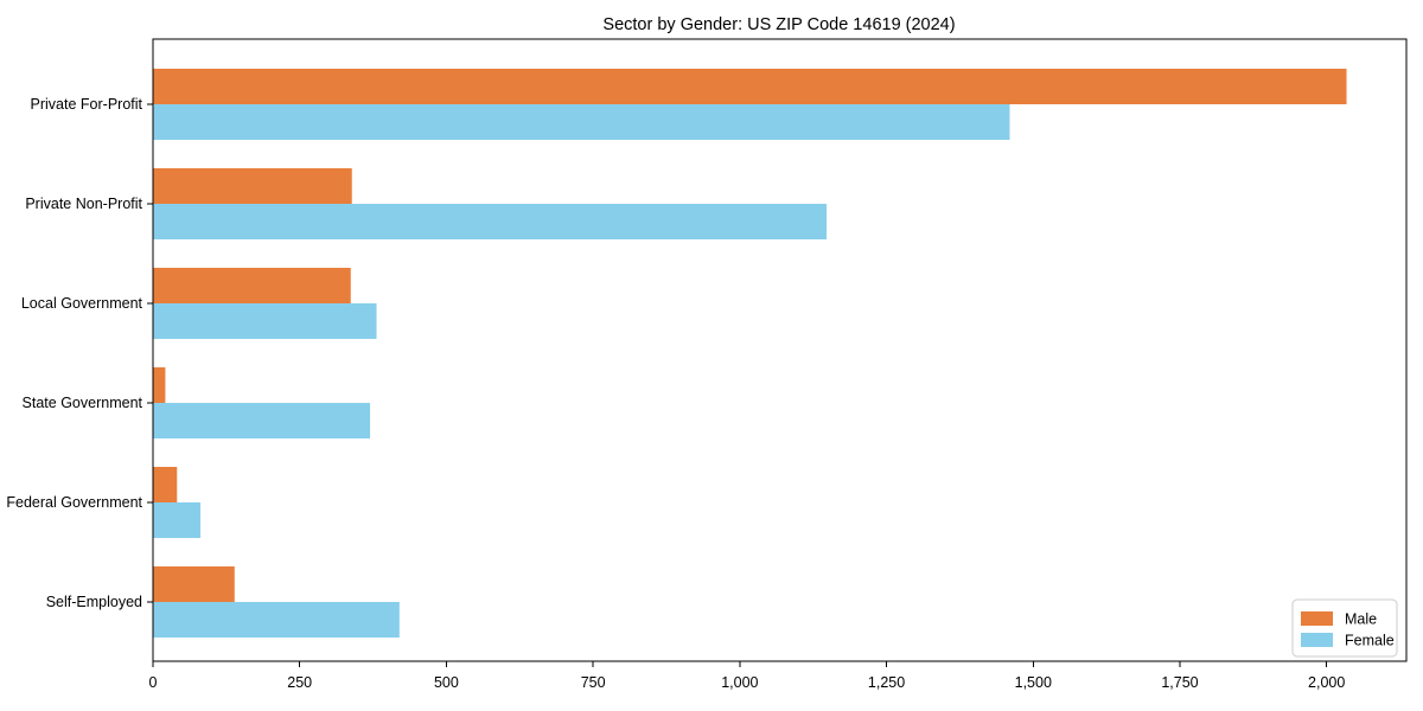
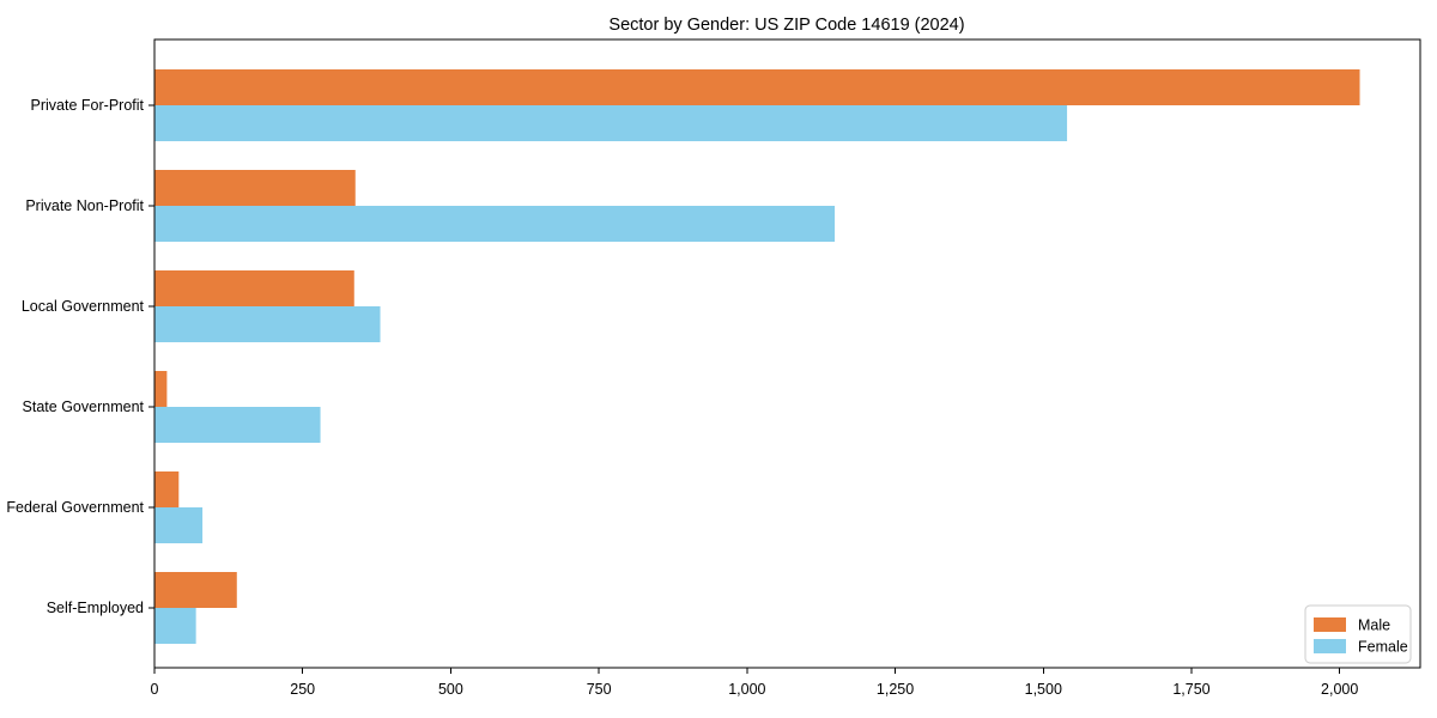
Female/Private For-Profit: 1460 -> 1540
Female/State Government: 370 -> 280
Female/Self-Employed: 420 -> 70
